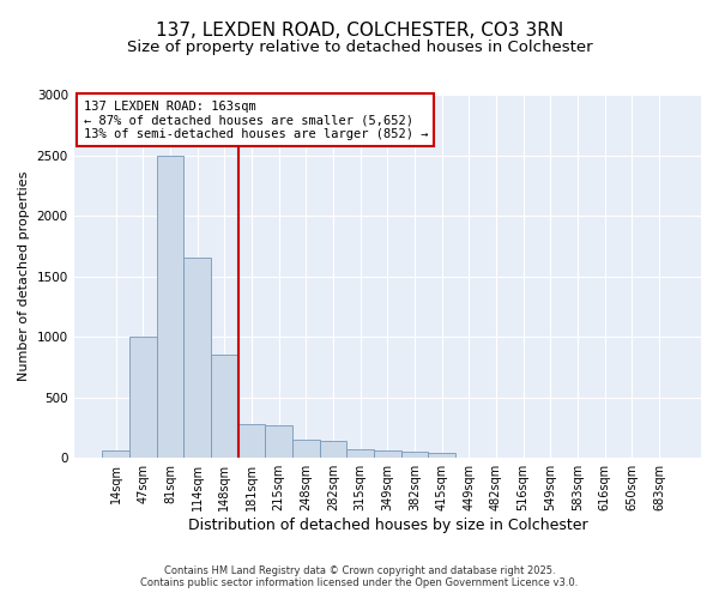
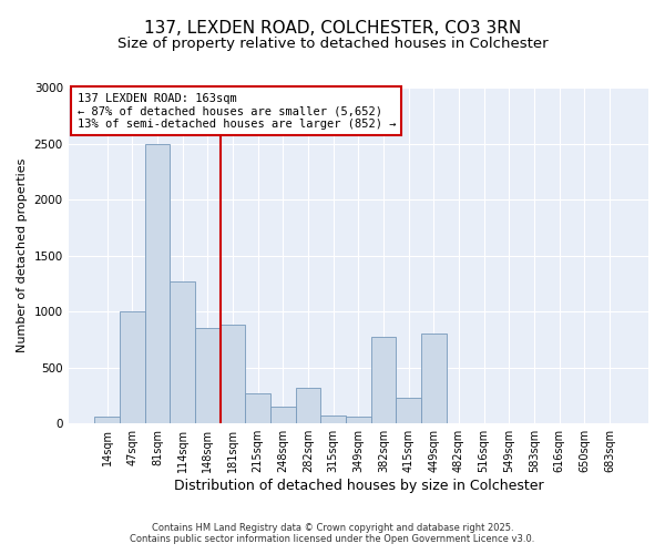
114sqm: 1650 -> 1270
181sqm: 280 -> 880
282sqm: 140 -> 320
382sqm: 50 -> 770
415sqm: 40 -> 230
449sqm: 0 -> 800
